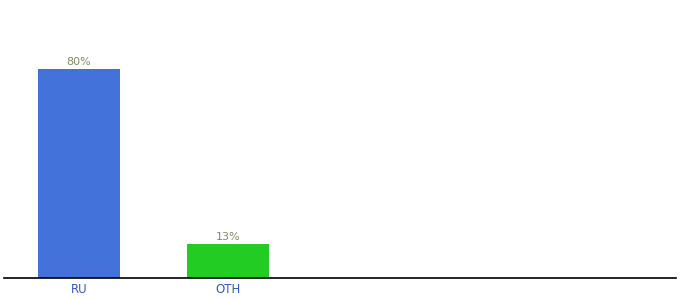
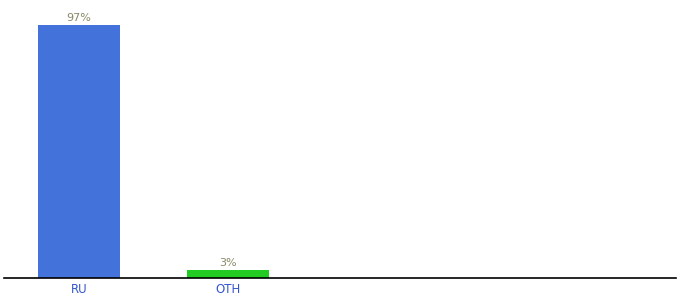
RU: 80% -> 97%
OTH: 13% -> 3%
